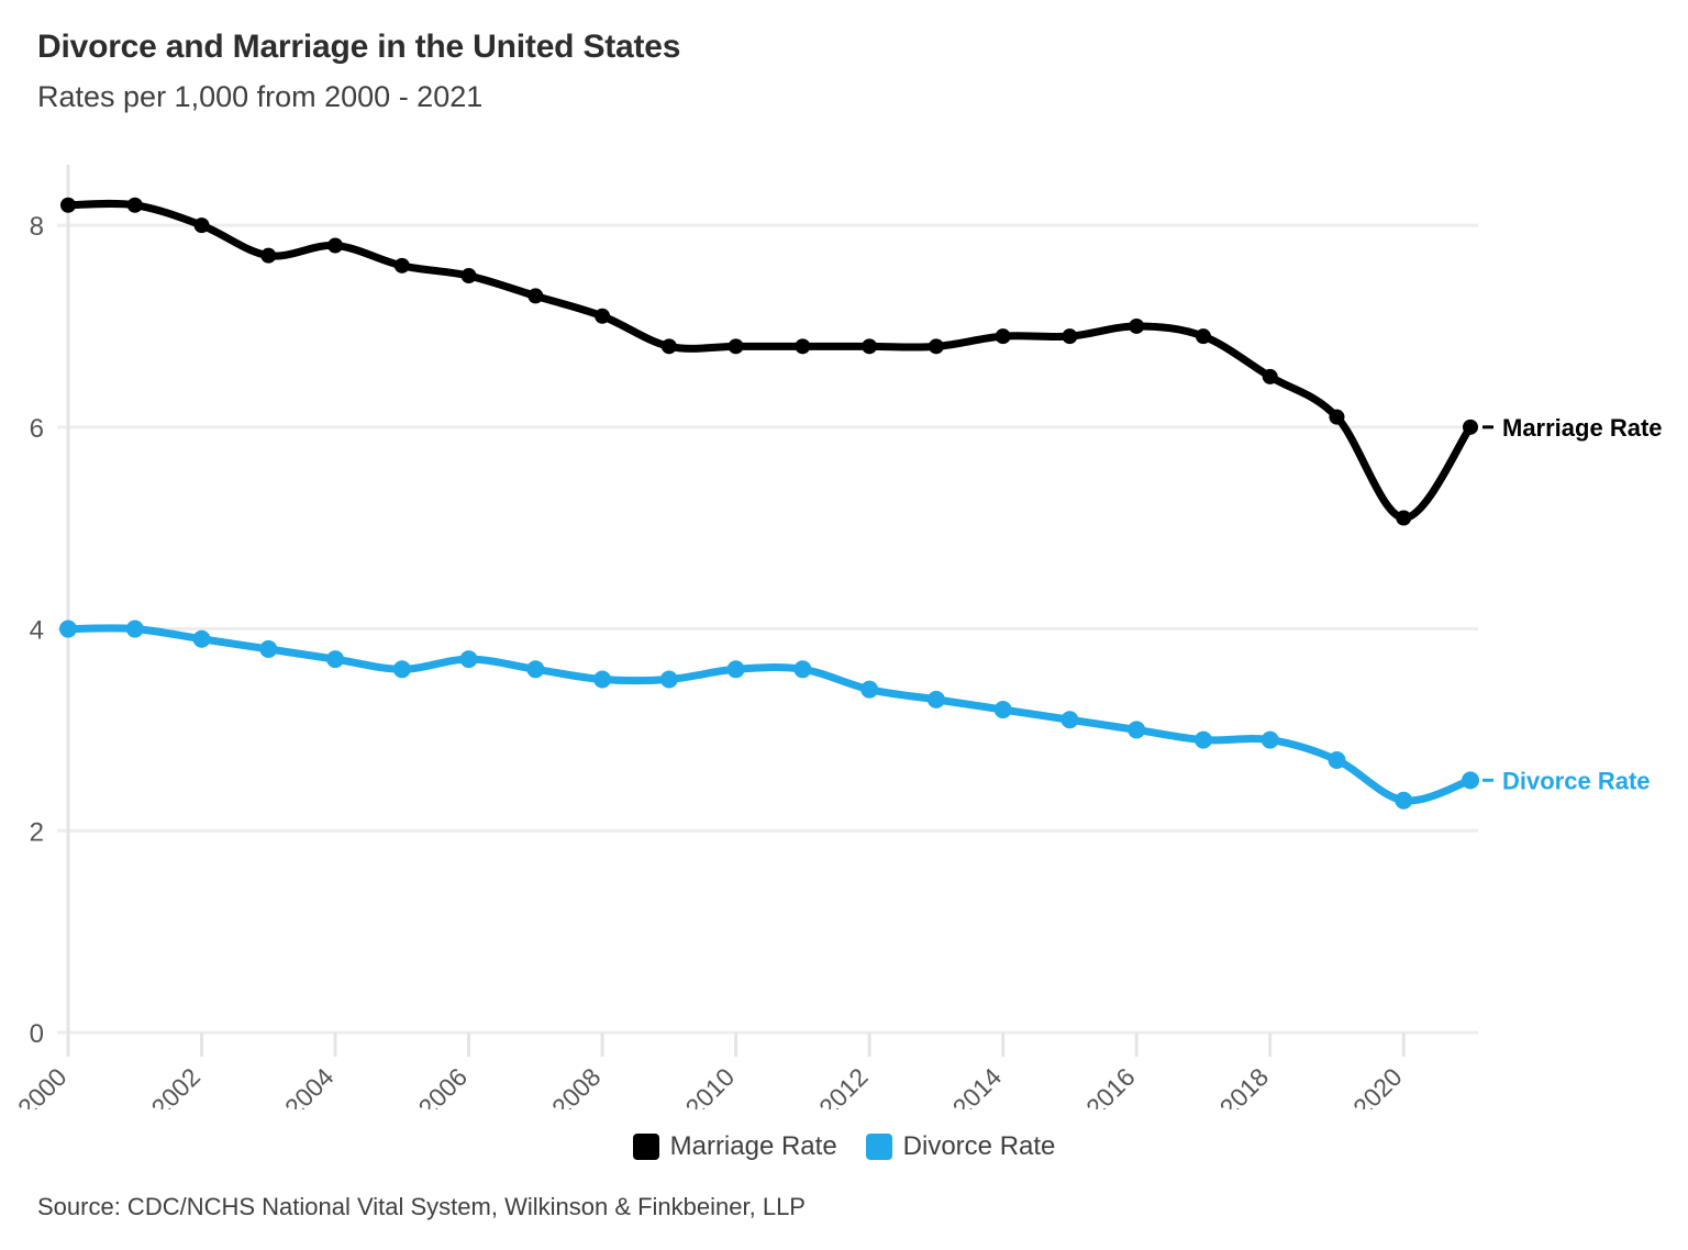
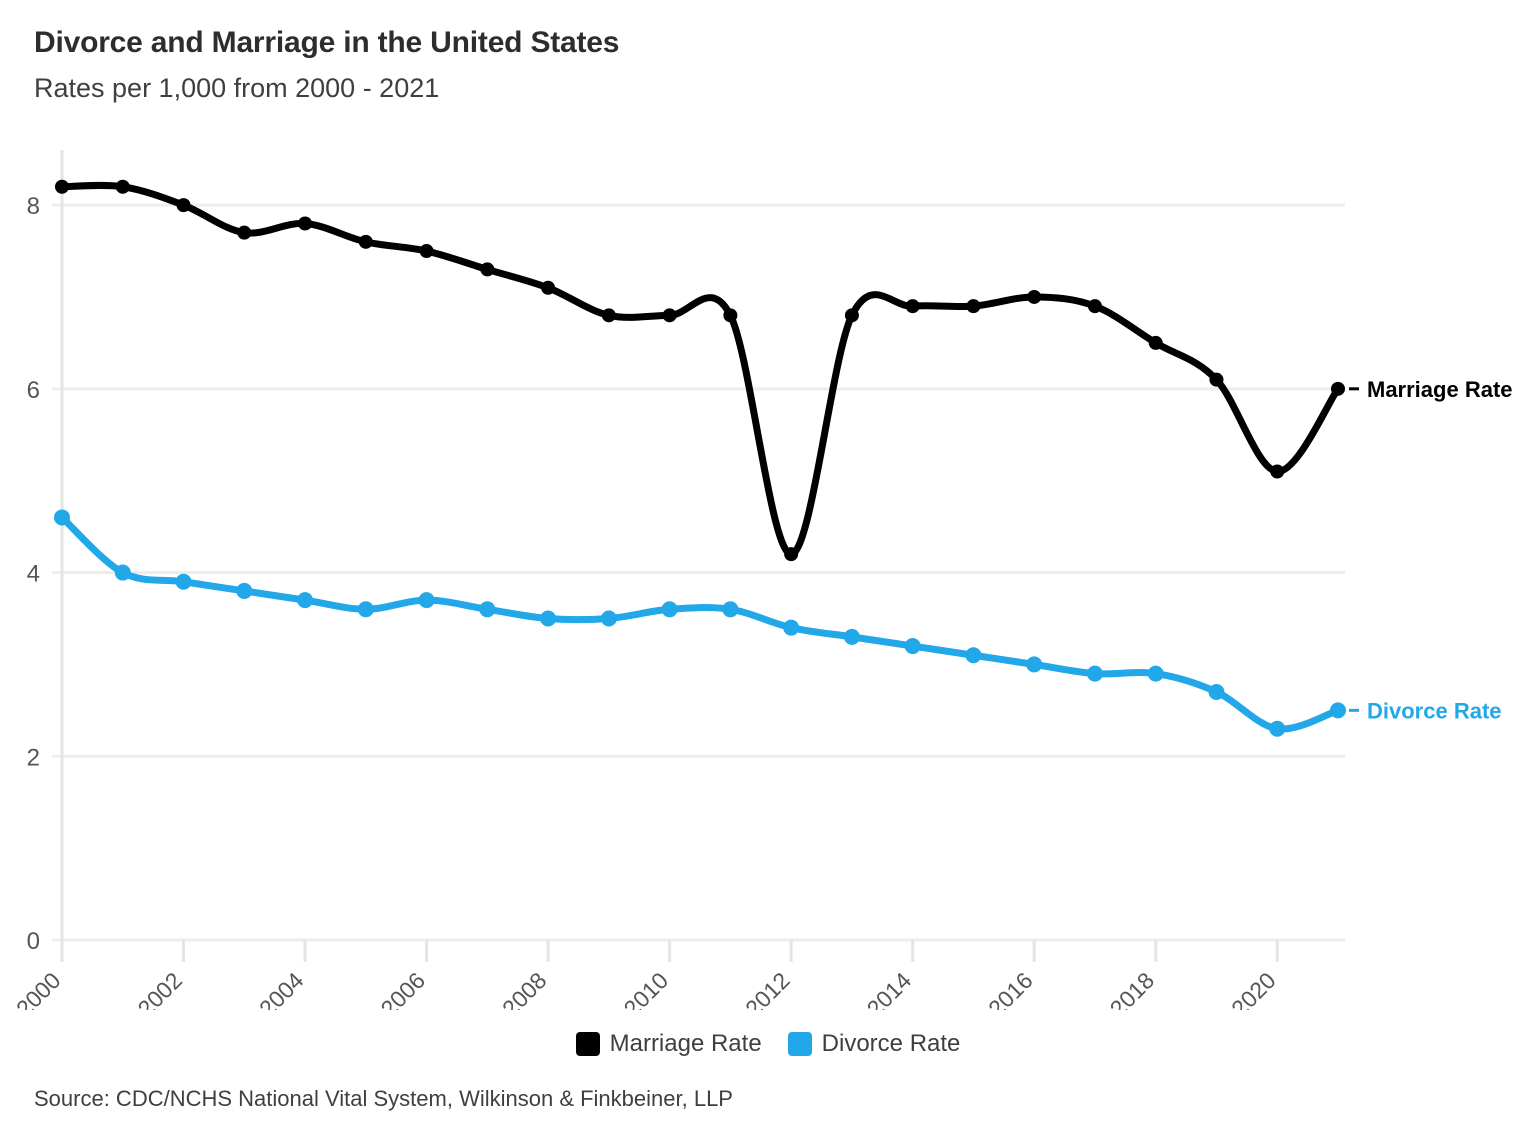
Divorce Rate/2000: 4.0 -> 4.6
Marriage Rate/2012: 6.8 -> 4.2
